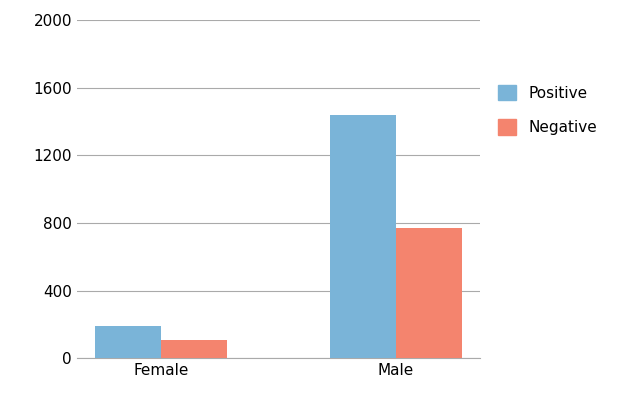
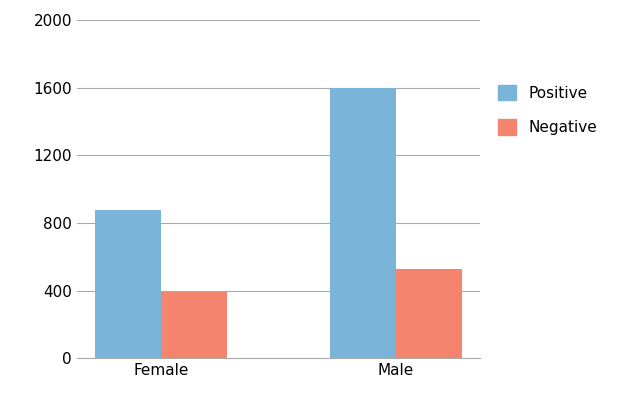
Positive/Female: 190 -> 880
Negative/Female: 110 -> 390
Positive/Male: 1440 -> 1600
Negative/Male: 770 -> 530
